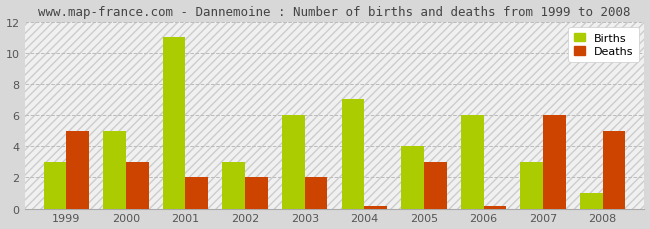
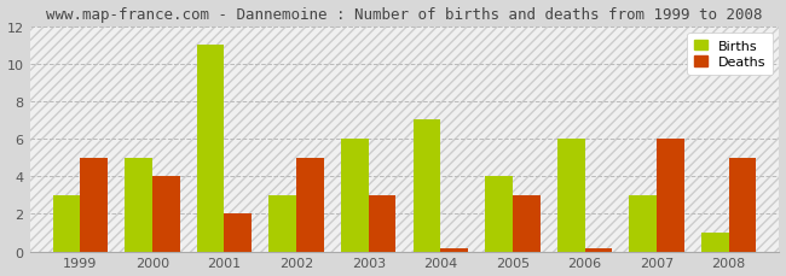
Deaths/2000: 3.0 -> 4.0
Deaths/2002: 2.0 -> 5.0
Deaths/2003: 2.0 -> 3.0
